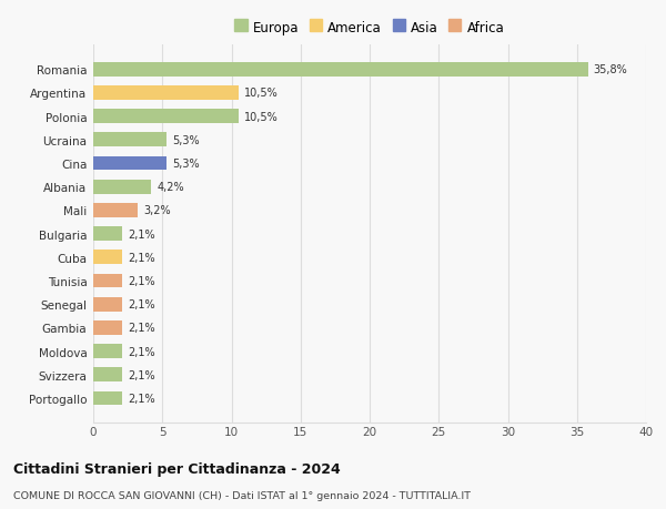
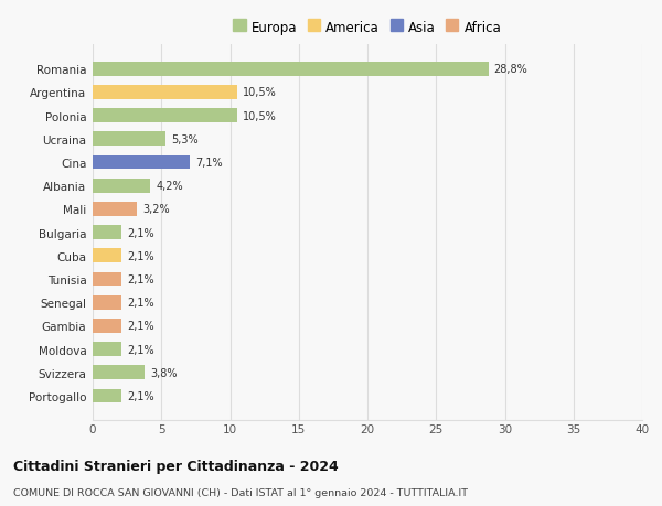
Romania: 35,8% -> 28,8%
Cina: 5,3% -> 7,1%
Svizzera: 2,1% -> 3,8%
